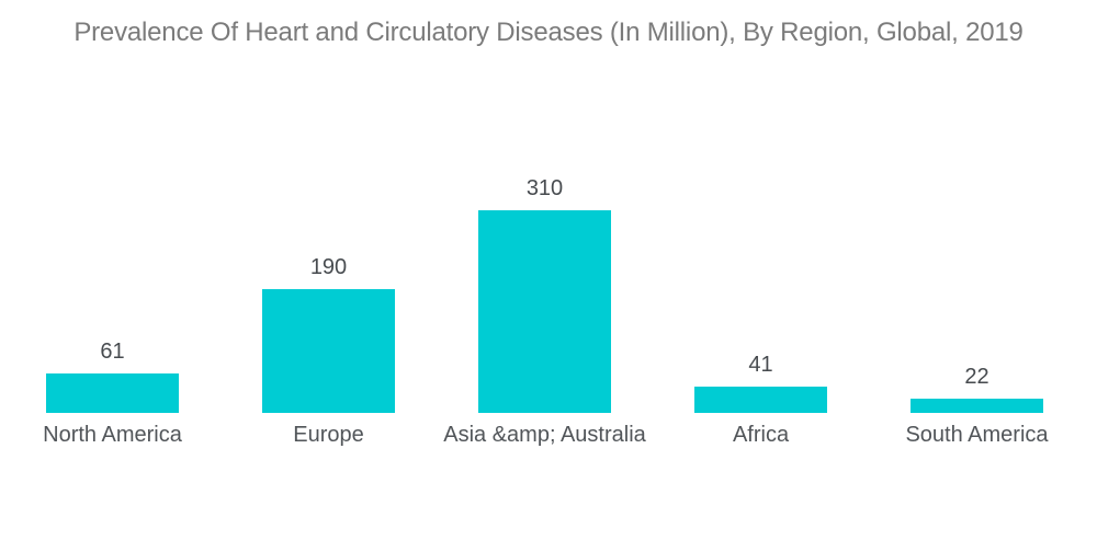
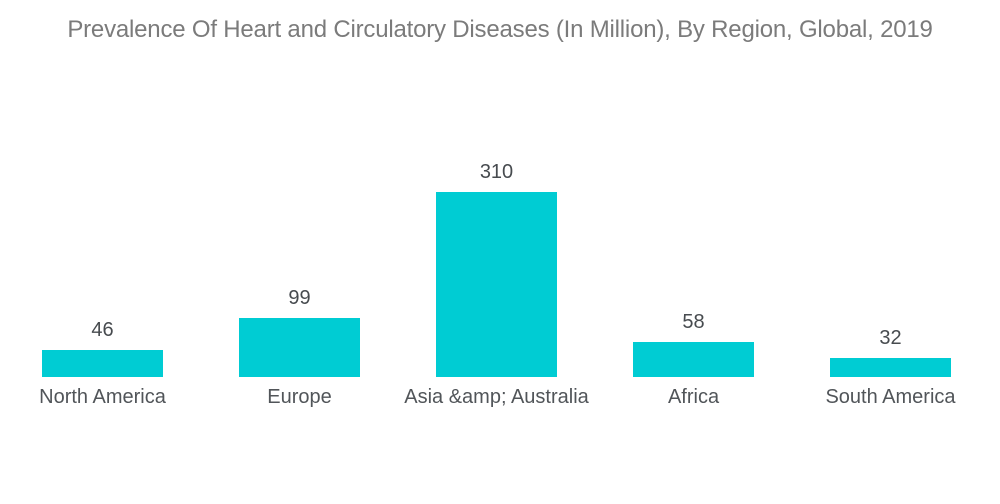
North America: 61 -> 46
Europe: 190 -> 99
Africa: 41 -> 58
South America: 22 -> 32
